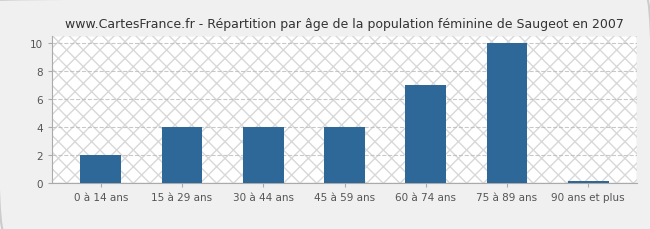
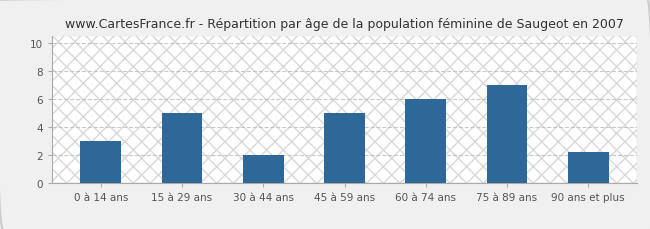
0 à 14 ans: 2.0 -> 3.0
15 à 29 ans: 4.0 -> 5.0
30 à 44 ans: 4.0 -> 2.0
45 à 59 ans: 4.0 -> 5.0
60 à 74 ans: 7.0 -> 6.0
75 à 89 ans: 10.0 -> 7.0
90 ans et plus: 0.1 -> 2.2
